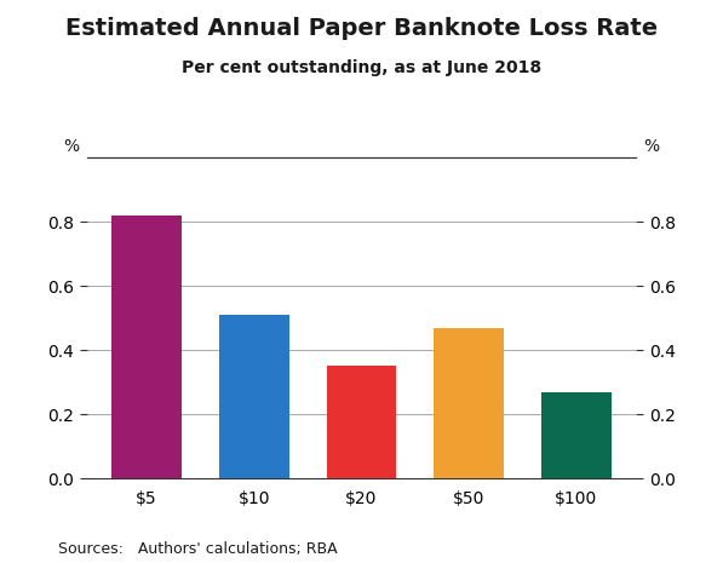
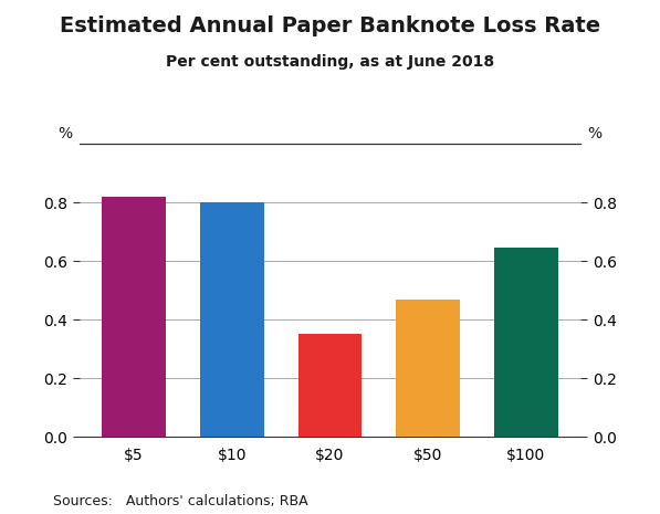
$10: 0.510 -> 0.800
$100: 0.270 -> 0.645
